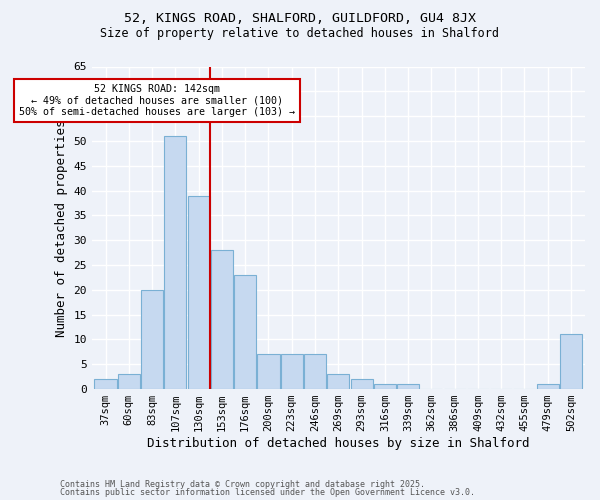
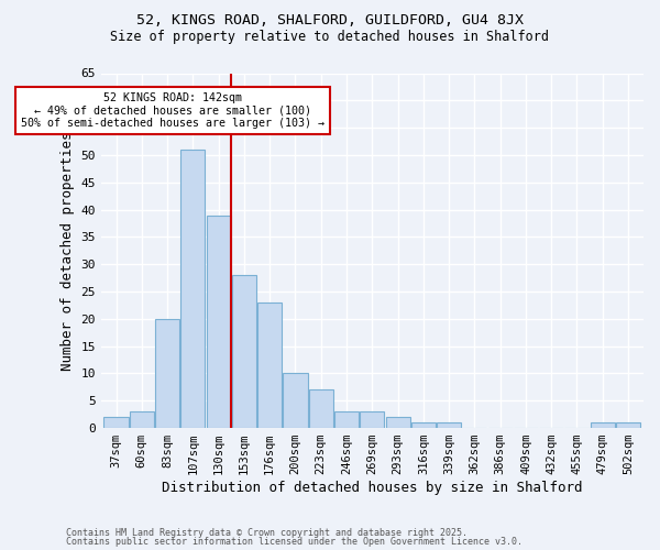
200sqm: 7 -> 10
246sqm: 7 -> 3
502sqm: 11 -> 1
